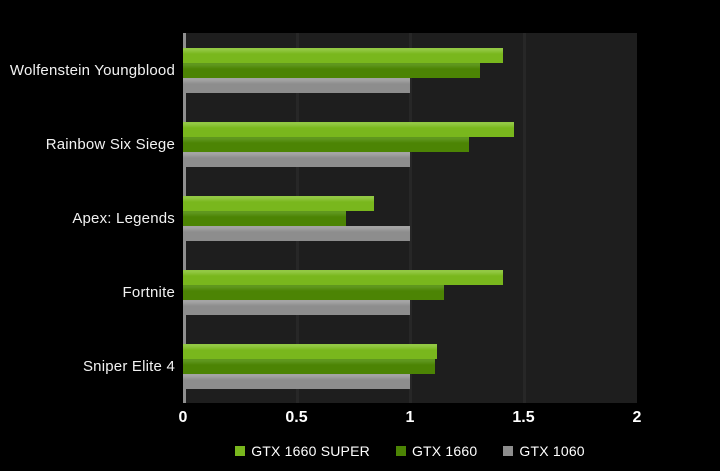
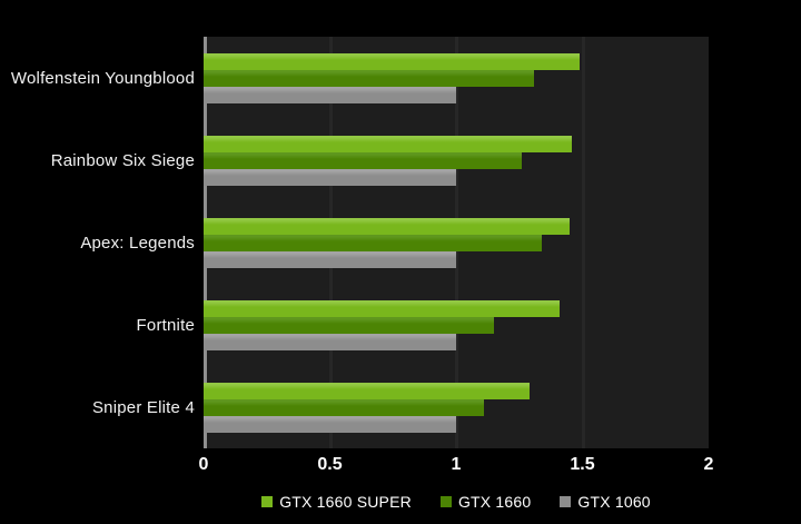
GTX 1660 SUPER/Wolfenstein Youngblood: 1.41 -> 1.49
GTX 1660 SUPER/Apex: Legends: 0.84 -> 1.45
GTX 1660/Apex: Legends: 0.72 -> 1.34
GTX 1660 SUPER/Sniper Elite 4: 1.12 -> 1.29
